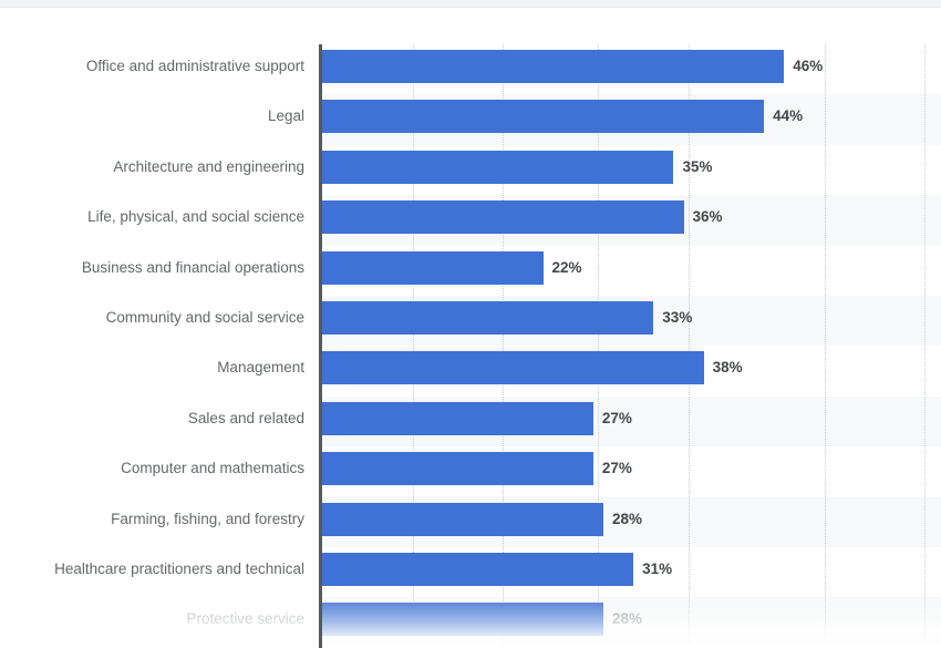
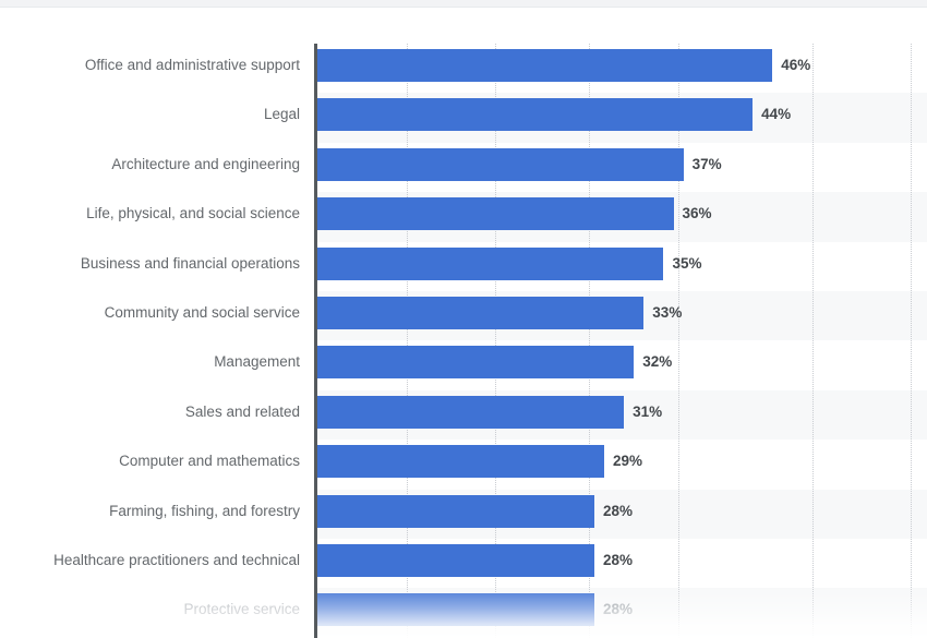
Architecture and engineering: 35% -> 37%
Business and financial operations: 22% -> 35%
Management: 38% -> 32%
Sales and related: 27% -> 31%
Computer and mathematics: 27% -> 29%
Healthcare practitioners and technical: 31% -> 28%
